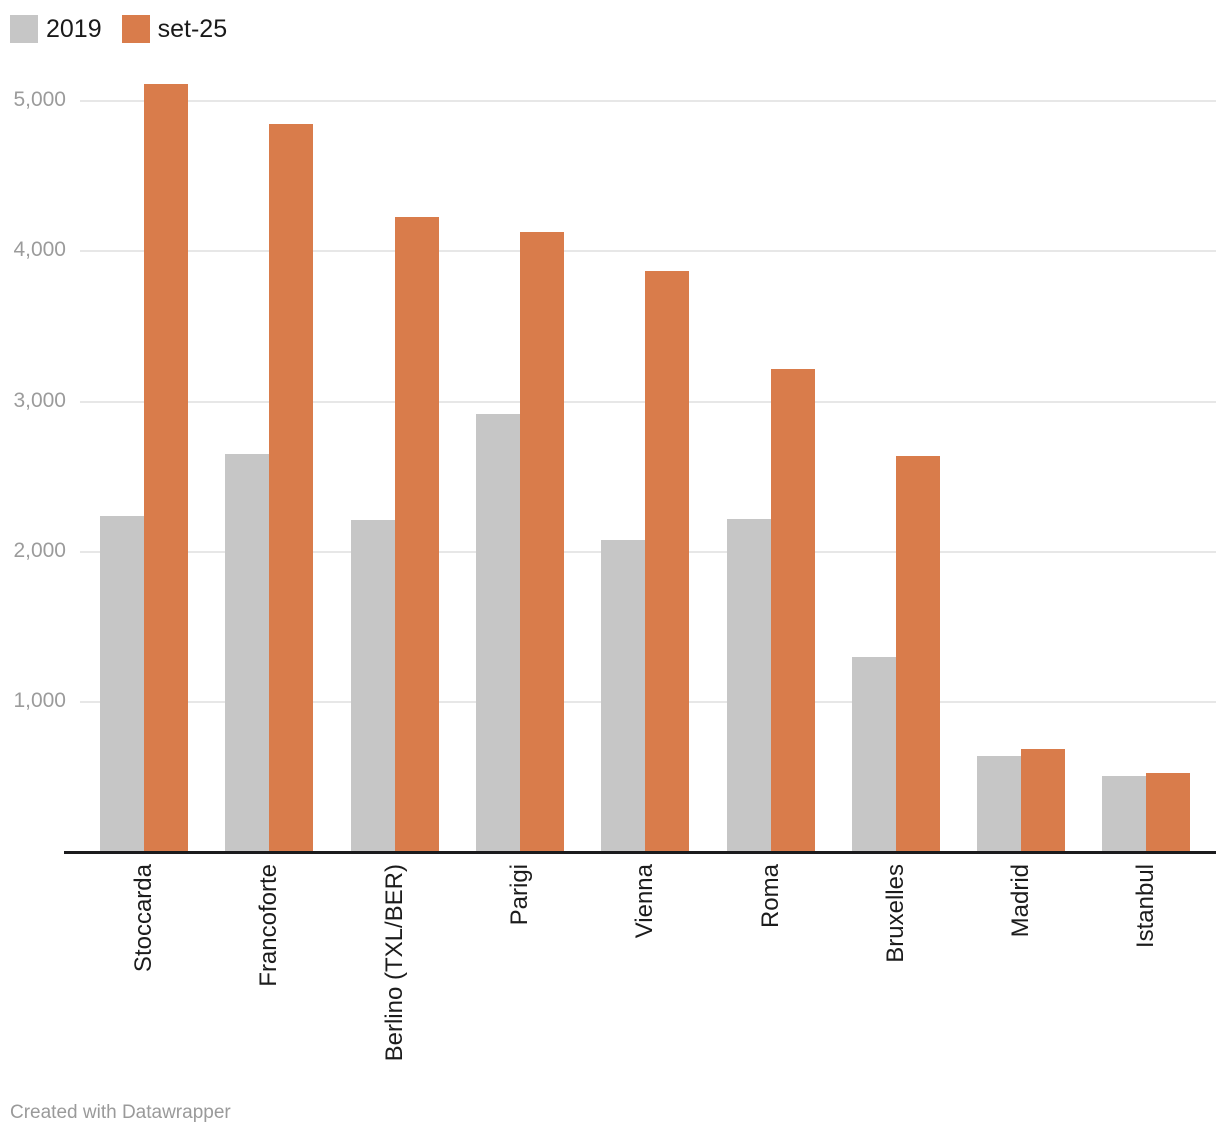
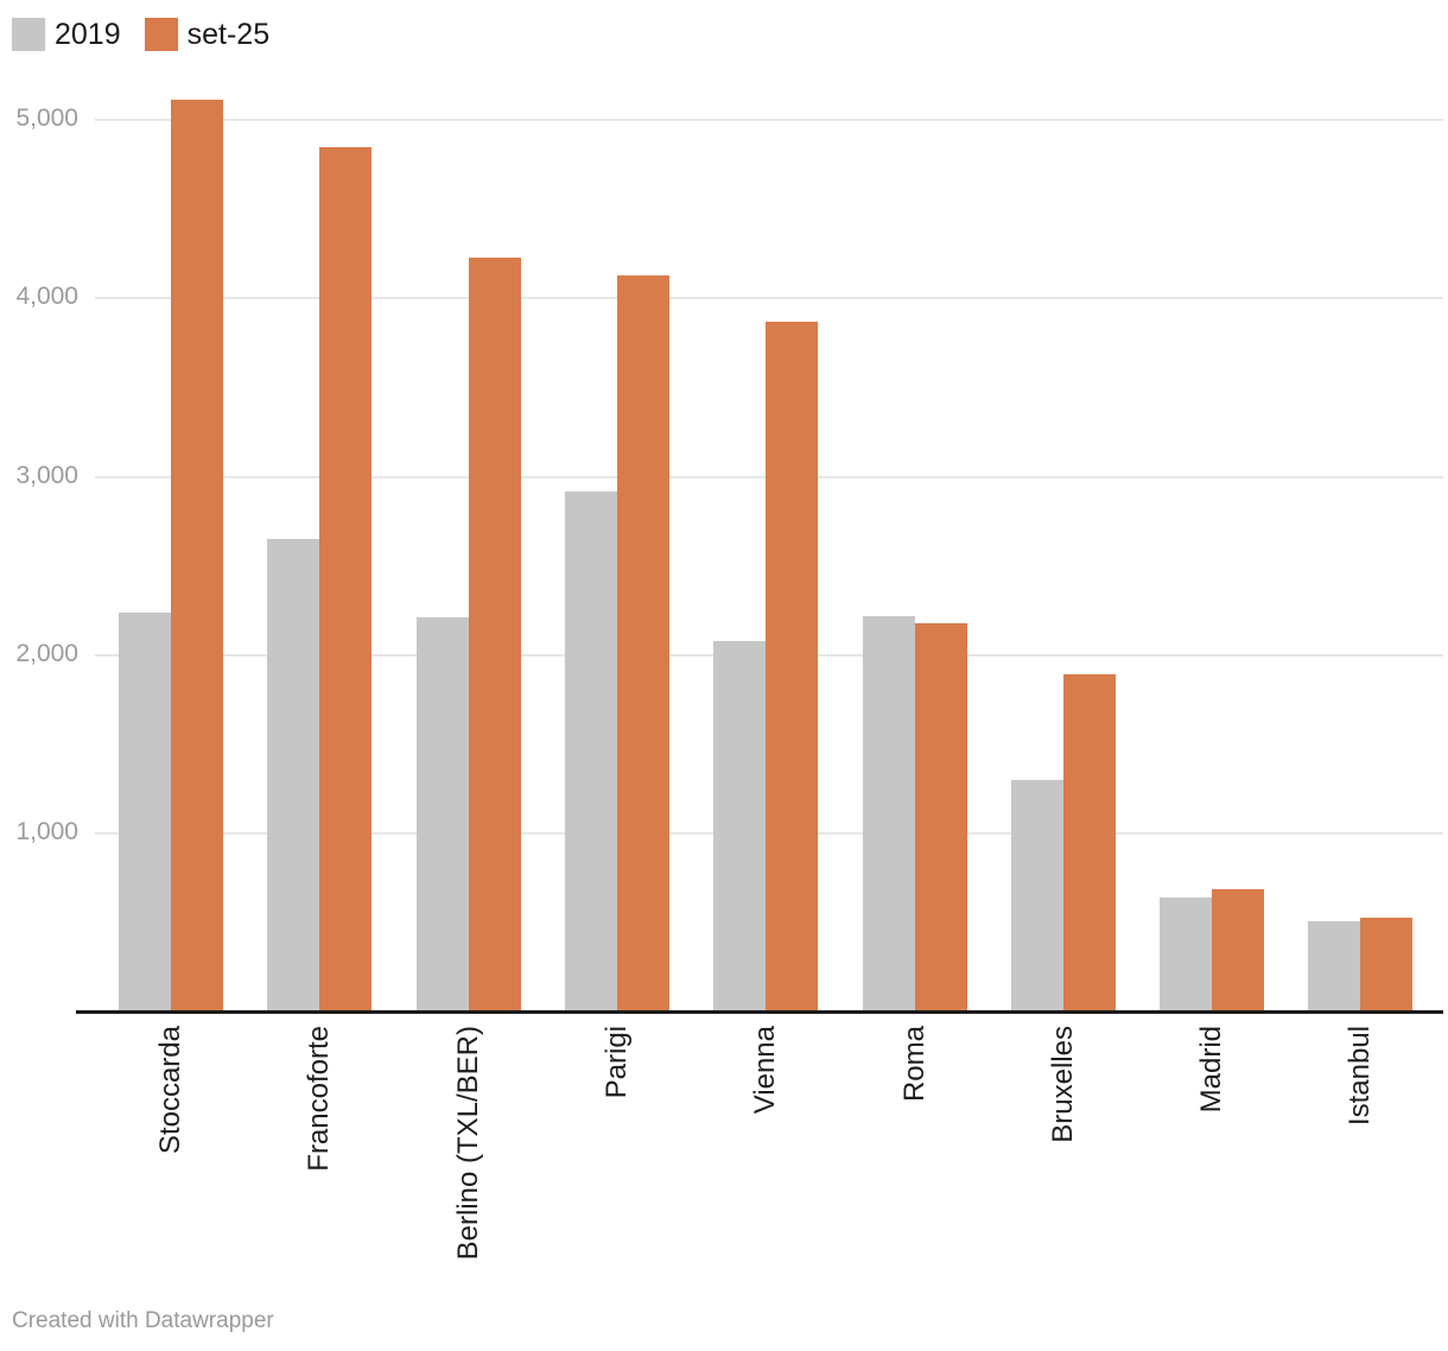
set-25/Roma: 3220 -> 2180
set-25/Bruxelles: 2640 -> 1890
